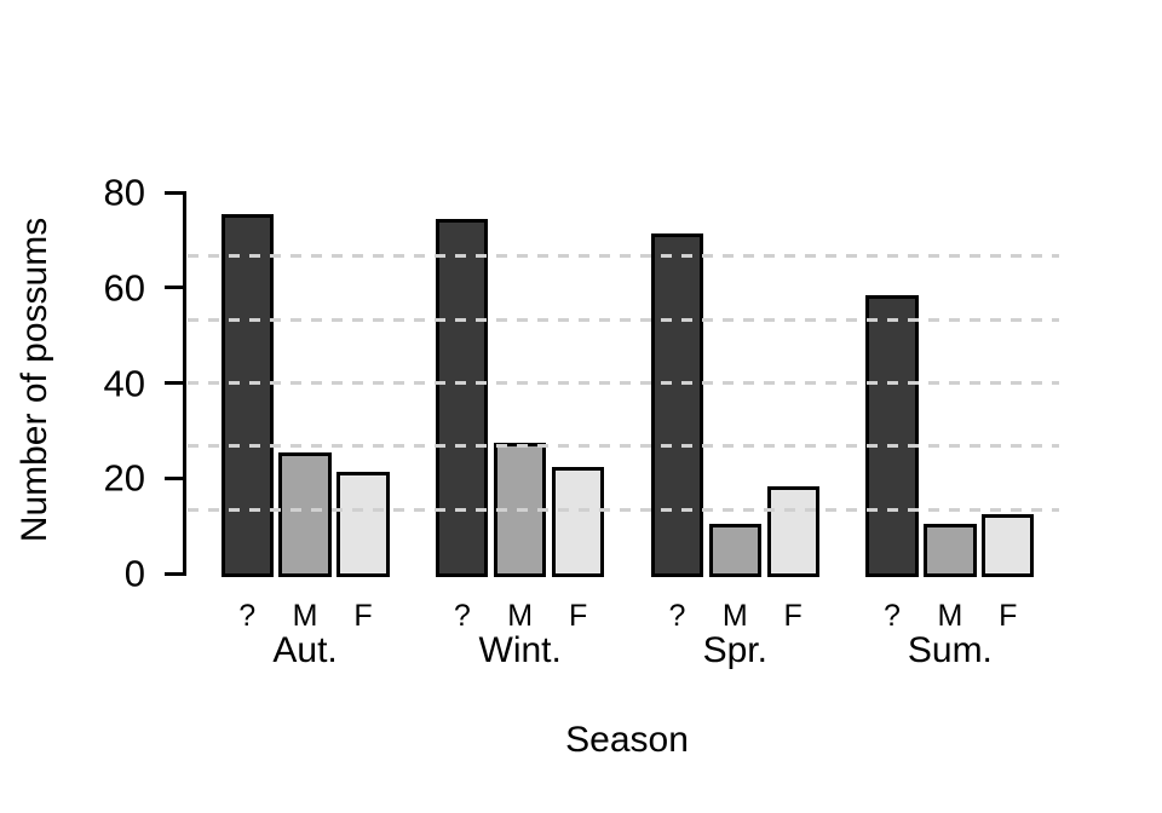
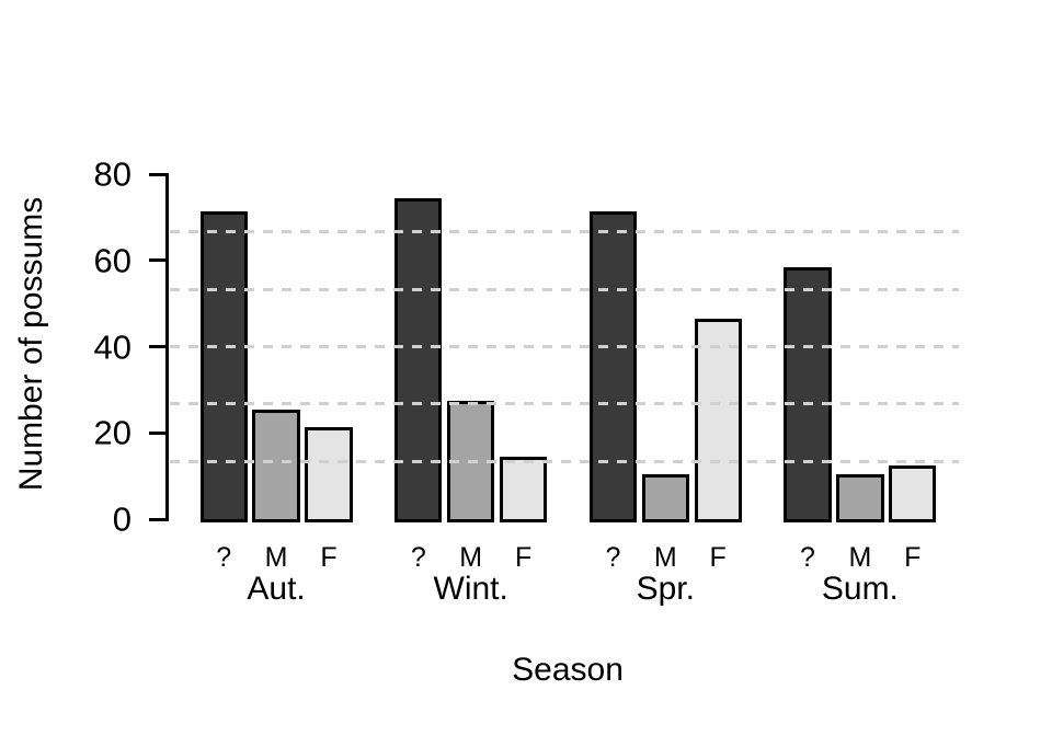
?/Aut.: 75 -> 71
F/Wint.: 22 -> 14
F/Spr.: 18 -> 46
